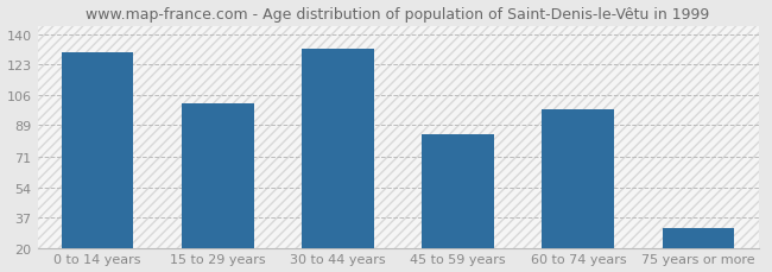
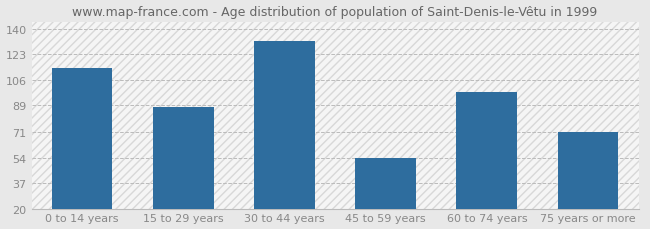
0 to 14 years: 130 -> 114
15 to 29 years: 101 -> 88
45 to 59 years: 84 -> 54
75 years or more: 31 -> 71
